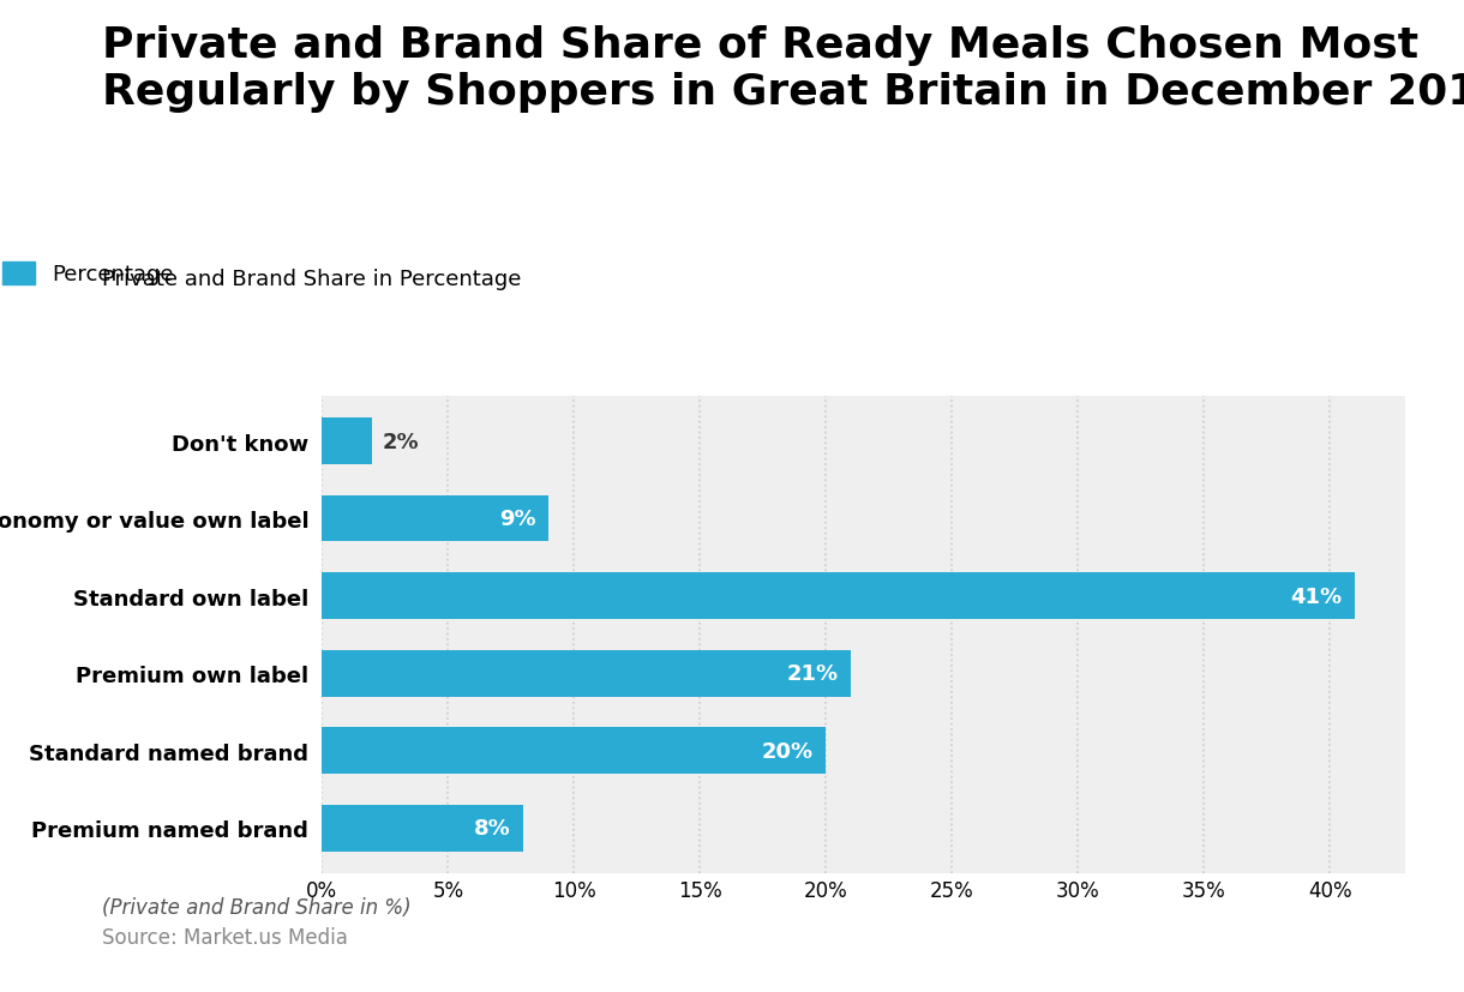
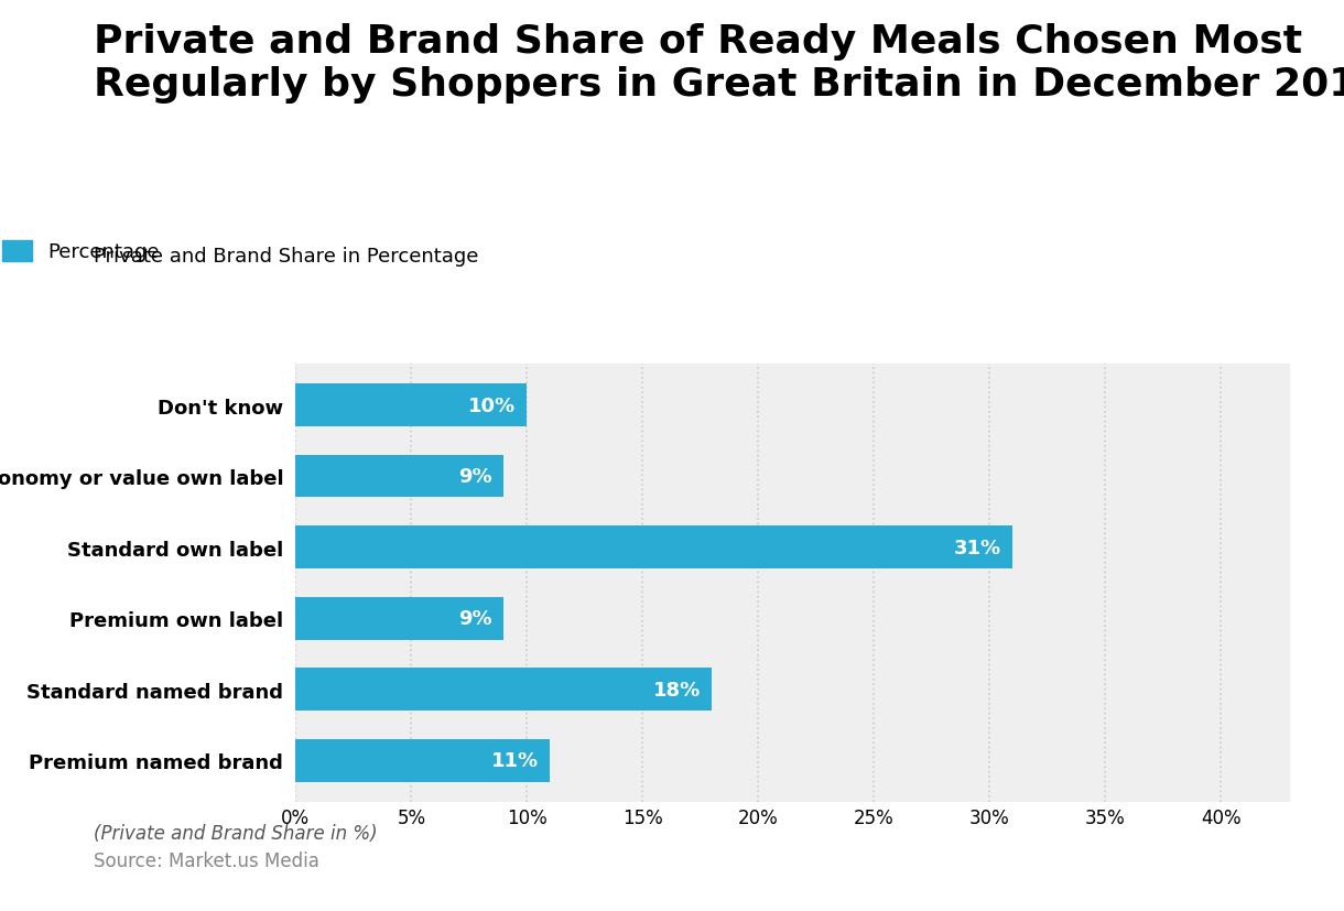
Don't know: 2% -> 10%
Standard own label: 41% -> 31%
Premium own label: 21% -> 9%
Standard named brand: 20% -> 18%
Premium named brand: 8% -> 11%
